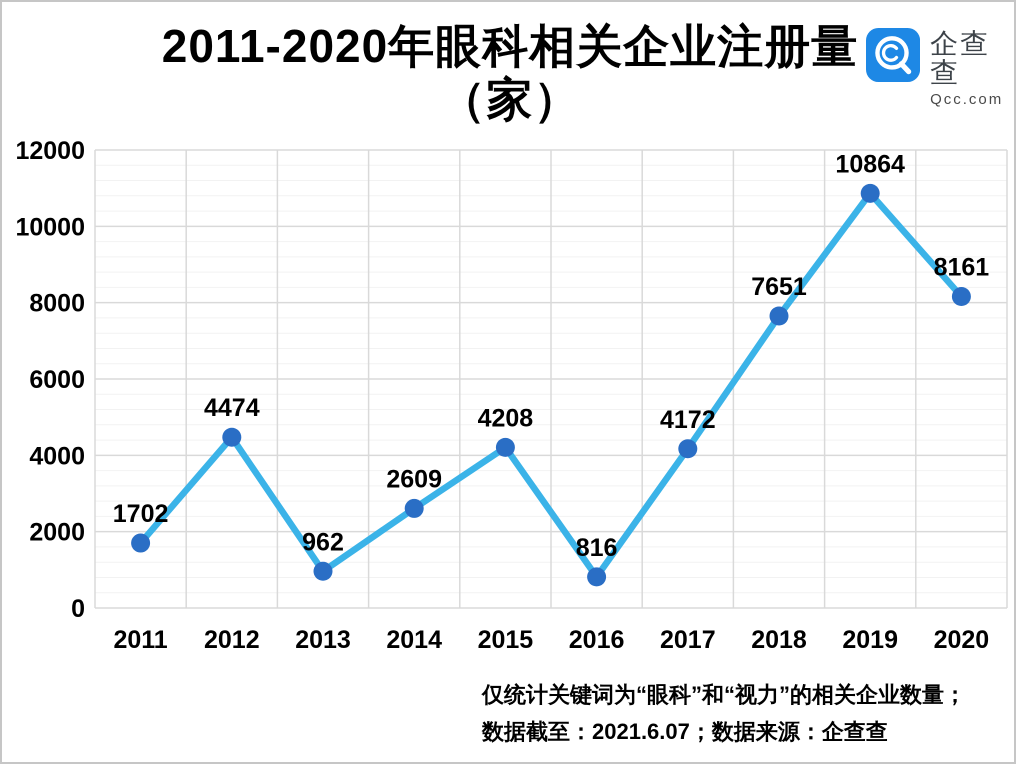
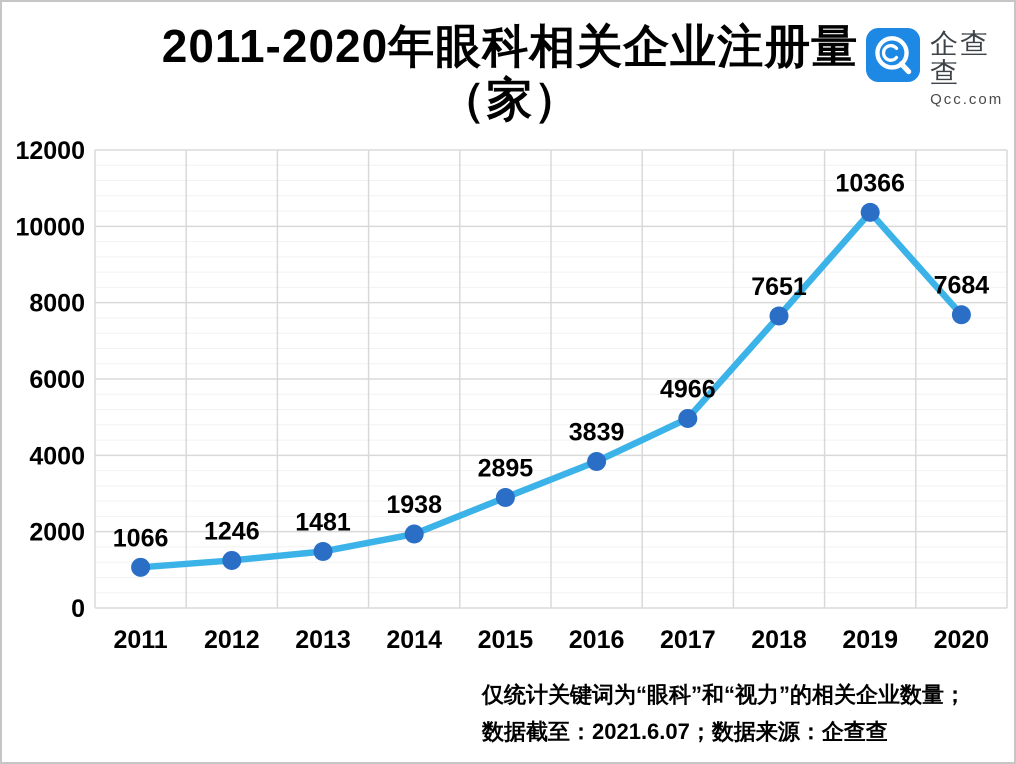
2011: 1702 -> 1066
2012: 4474 -> 1246
2013: 962 -> 1481
2014: 2609 -> 1938
2015: 4208 -> 2895
2016: 816 -> 3839
2017: 4172 -> 4966
2019: 10864 -> 10366
2020: 8161 -> 7684
